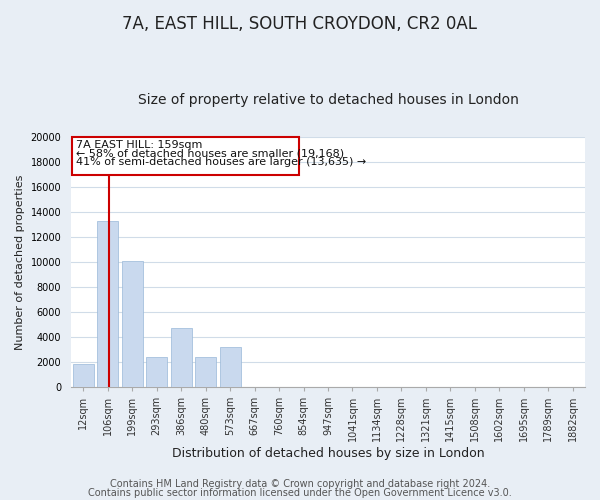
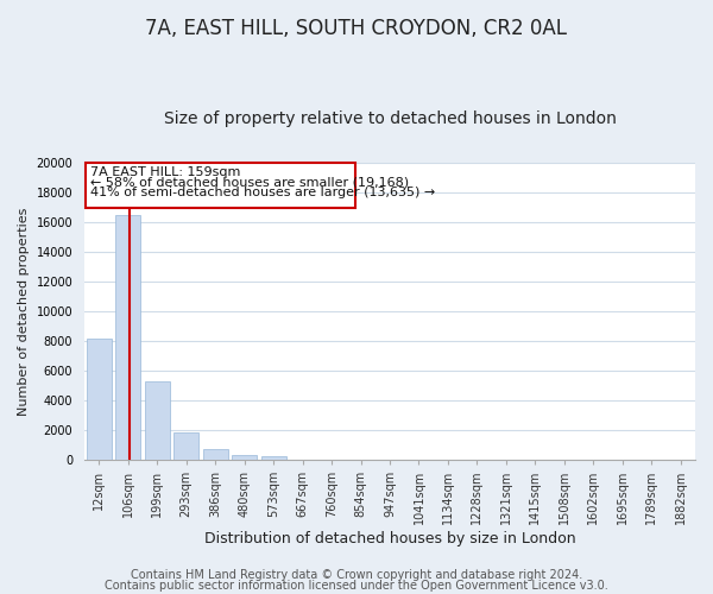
12sqm: 1800 -> 8200
106sqm: 13300 -> 16500
199sqm: 10100 -> 5300
293sqm: 2400 -> 1800
386sqm: 4700 -> 800
480sqm: 2400 -> 300
573sqm: 3200 -> 200
